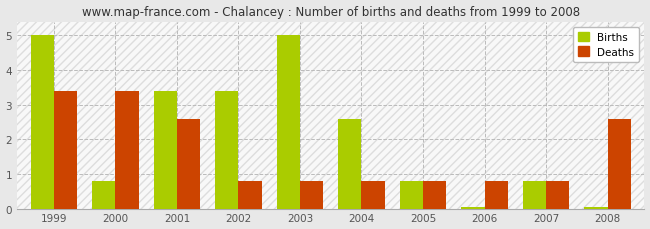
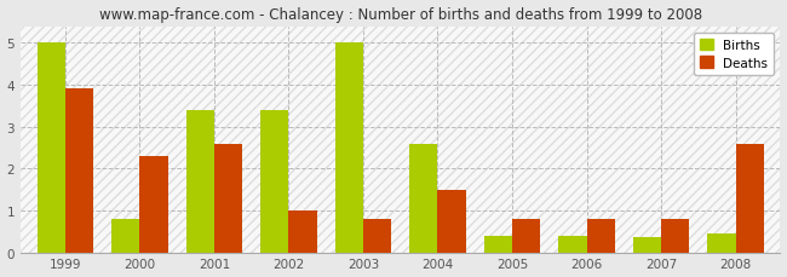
Deaths/1999: 3.4 -> 3.9
Deaths/2000: 3.4 -> 2.3
Deaths/2002: 0.8 -> 1.0
Deaths/2004: 0.8 -> 1.5
Births/2005: 0.80 -> 0.40
Births/2006: 0.05 -> 0.40
Births/2007: 0.80 -> 0.35
Births/2008: 0.05 -> 0.45
